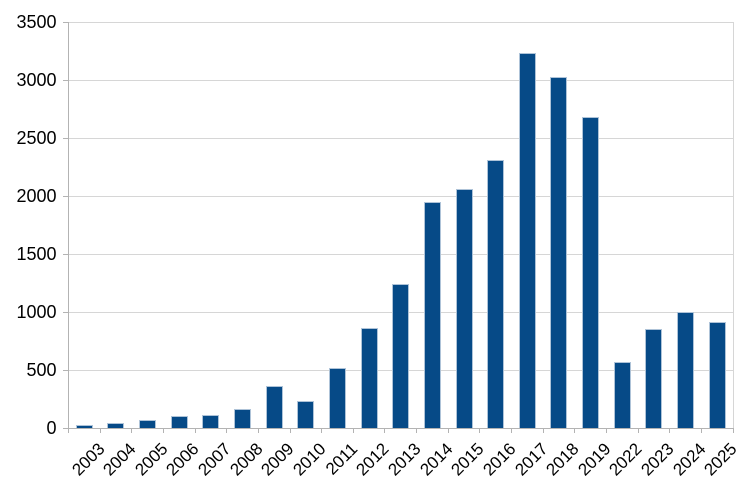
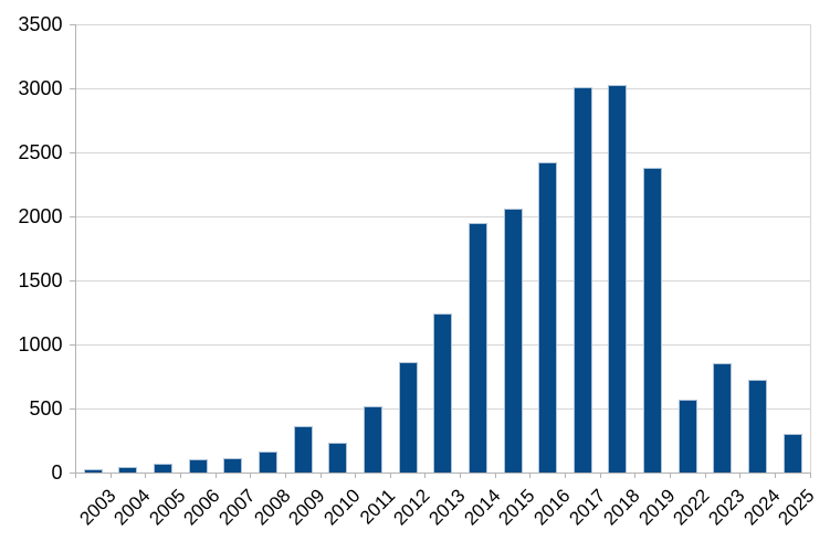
2016: 2310 -> 2420
2017: 3230 -> 3000
2019: 2680 -> 2380
2024: 1000 -> 720
2025: 910 -> 300
